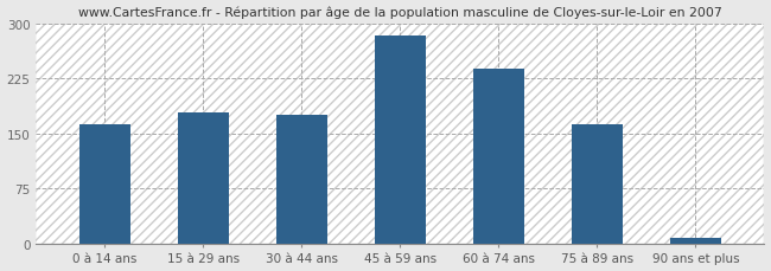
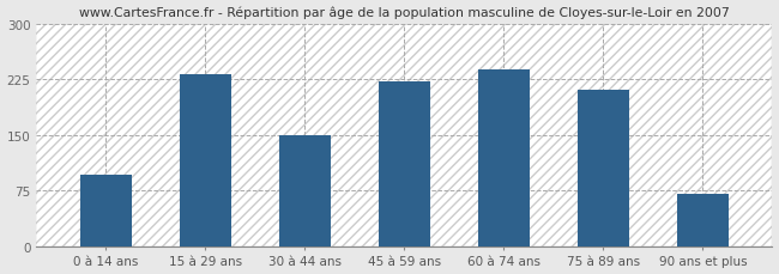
0 à 14 ans: 163 -> 96
15 à 29 ans: 179 -> 232
30 à 44 ans: 175 -> 150
45 à 59 ans: 284 -> 222
75 à 89 ans: 163 -> 212
90 ans et plus: 8 -> 70
